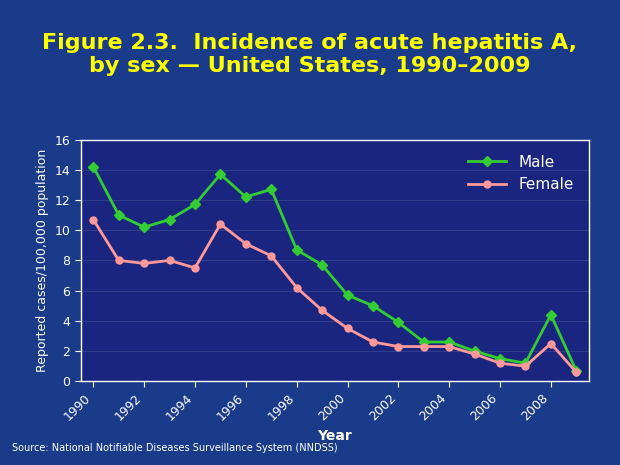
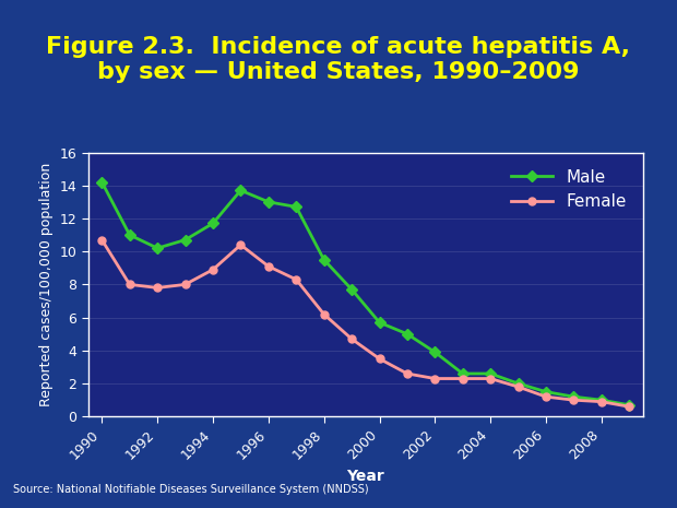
Female/1994: 7.5 -> 8.9
Male/1996: 12.2 -> 13.0
Male/1998: 8.7 -> 9.5
Male/2008: 4.4 -> 1.0
Female/2008: 2.5 -> 0.9
